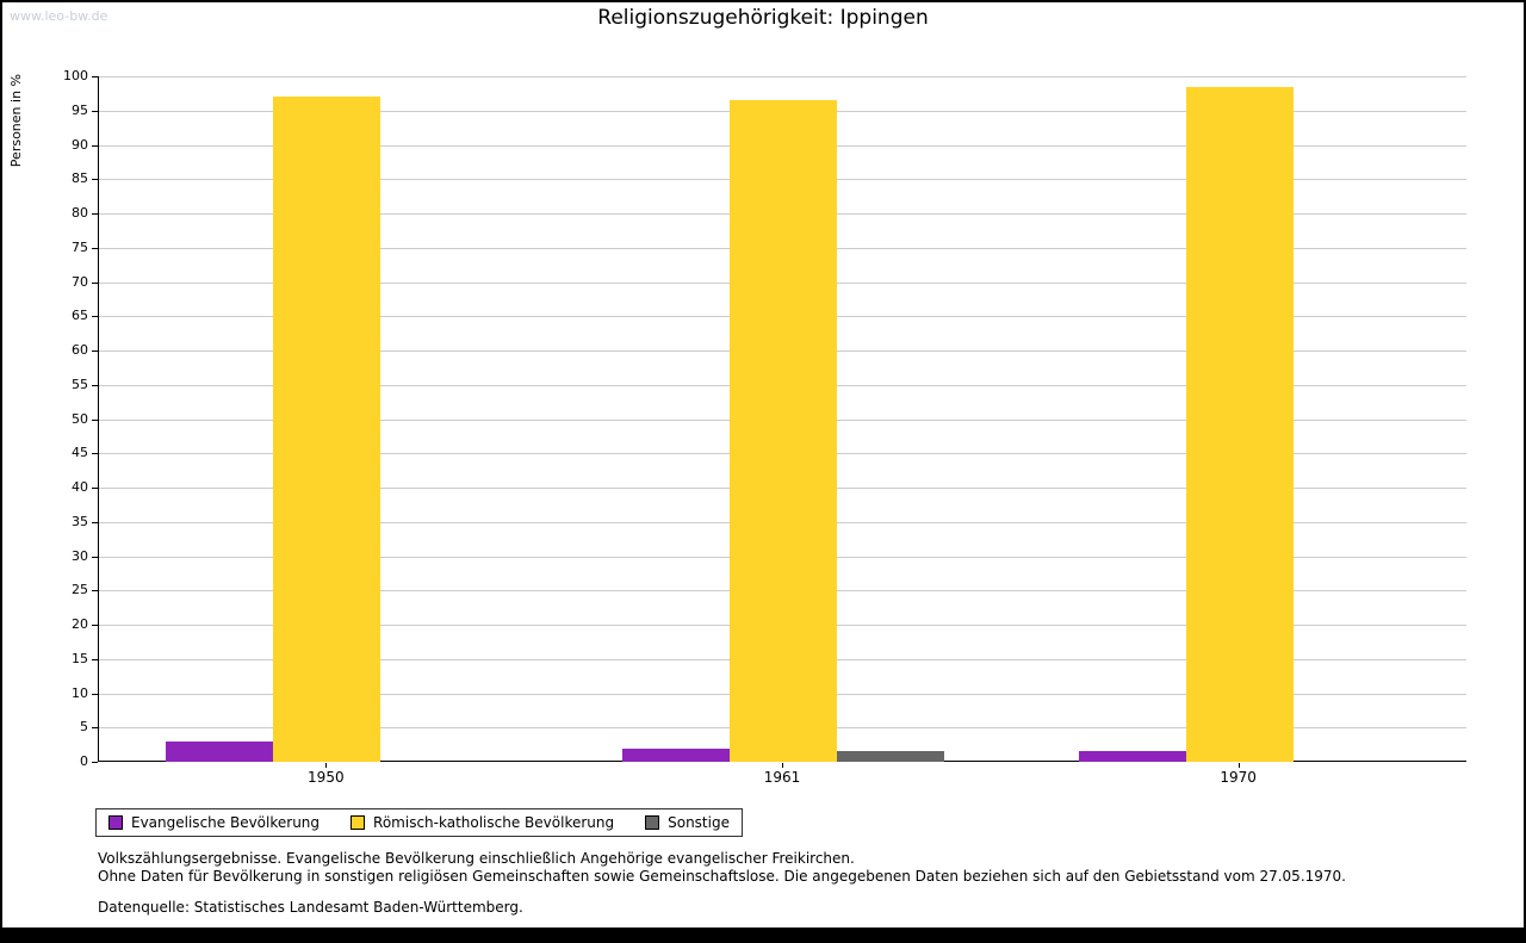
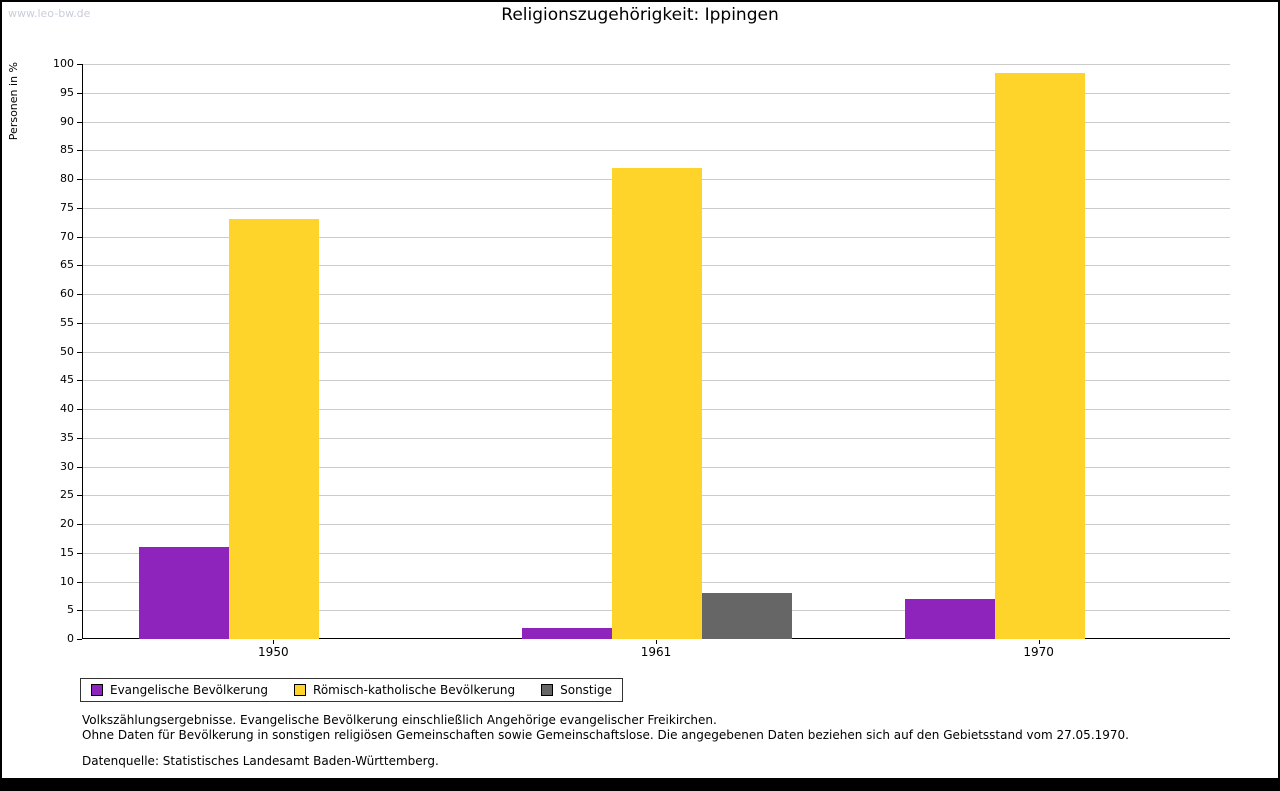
Evangelische Bevölkerung/1950: 3 -> 16
Römisch-katholische Bevölkerung/1950: 97 -> 73
Römisch-katholische Bevölkerung/1961: 96 -> 82
Sonstige/1961: 2 -> 8
Evangelische Bevölkerung/1970: 2 -> 7
